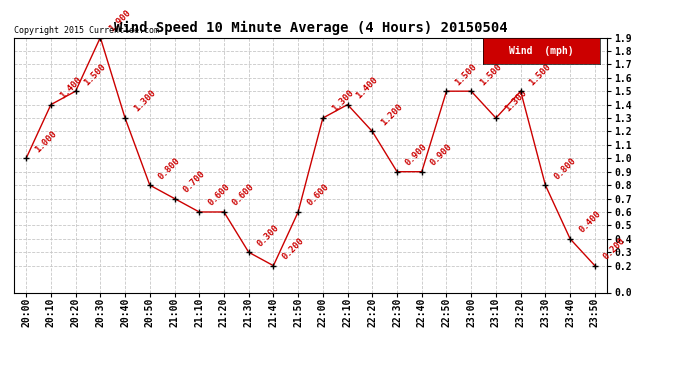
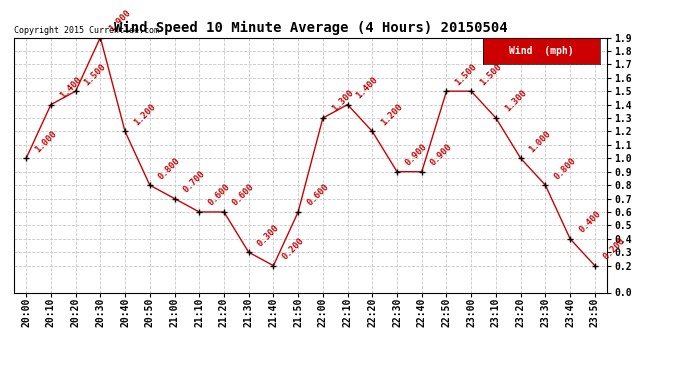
20:40: 1.300 -> 1.200
23:20: 1.500 -> 1.000
